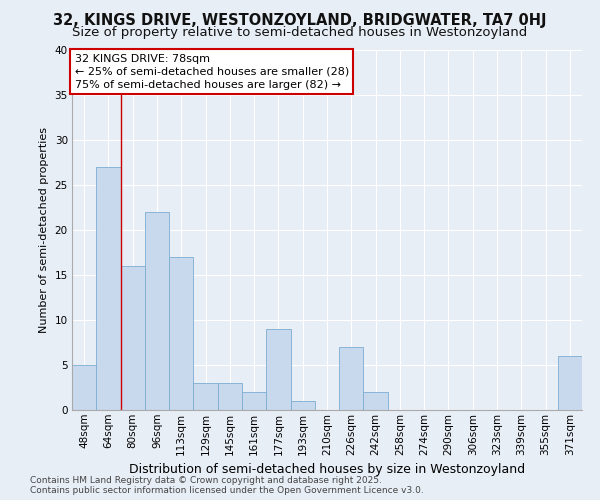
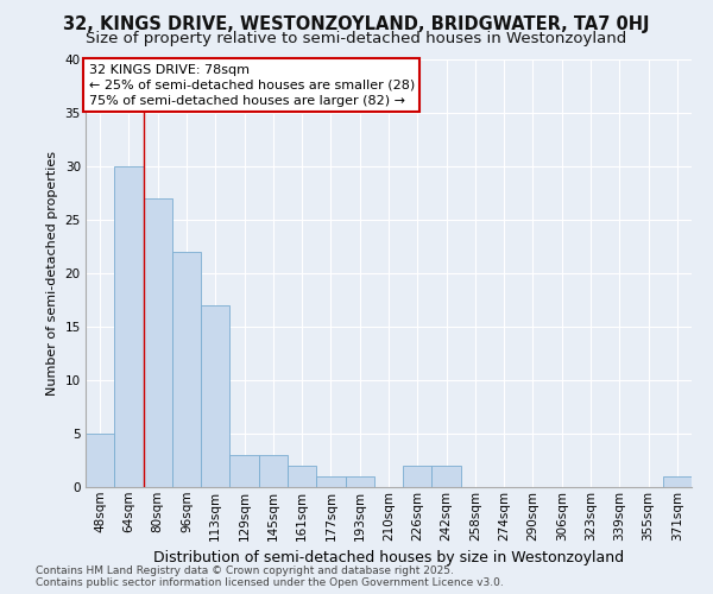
64sqm: 27 -> 30
80sqm: 16 -> 27
177sqm: 9 -> 1
226sqm: 7 -> 2
371sqm: 6 -> 1
